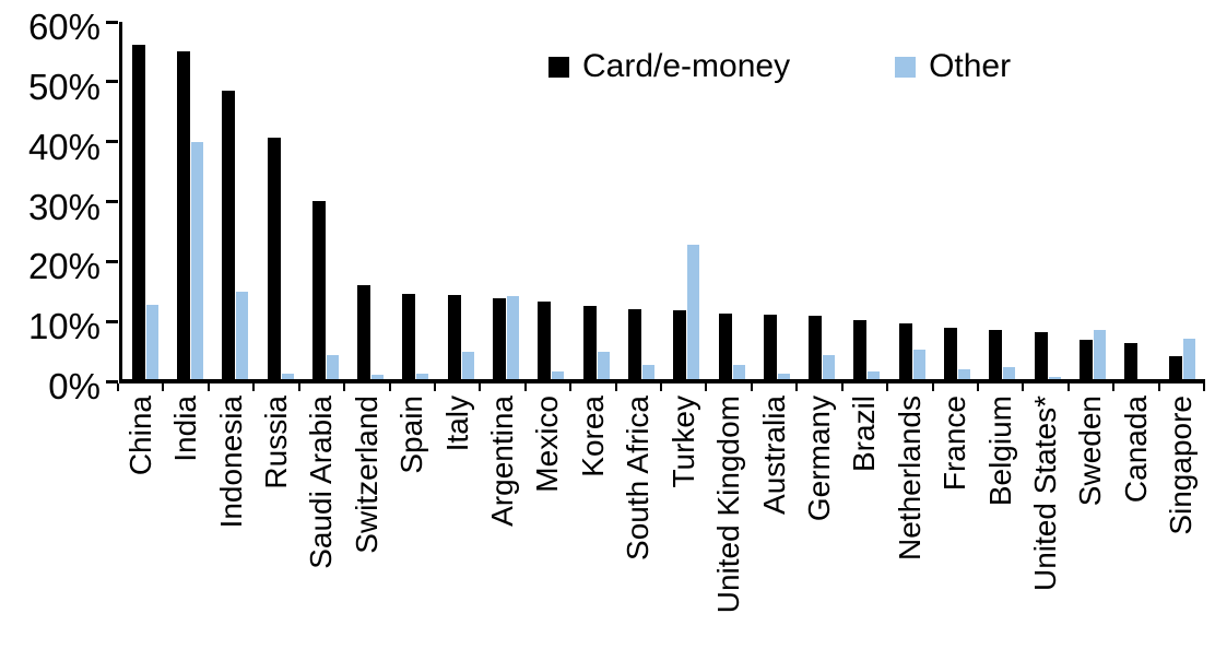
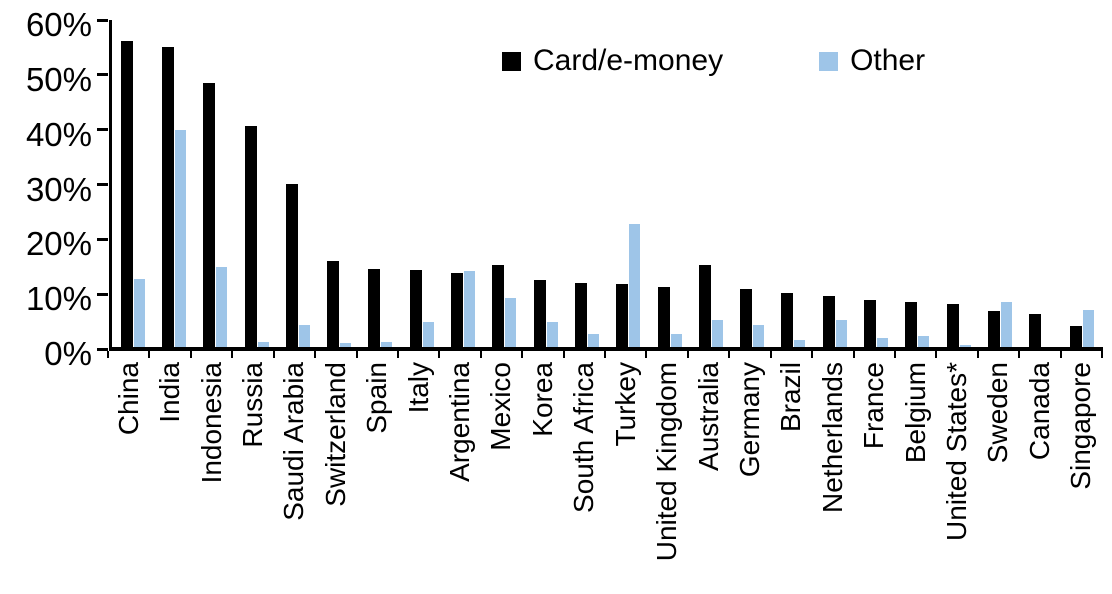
Card/e-money/Mexico: 13% -> 15%
Other/Mexico: 1% -> 9%
Card/e-money/Australia: 11% -> 15%
Other/Australia: 1% -> 5%
